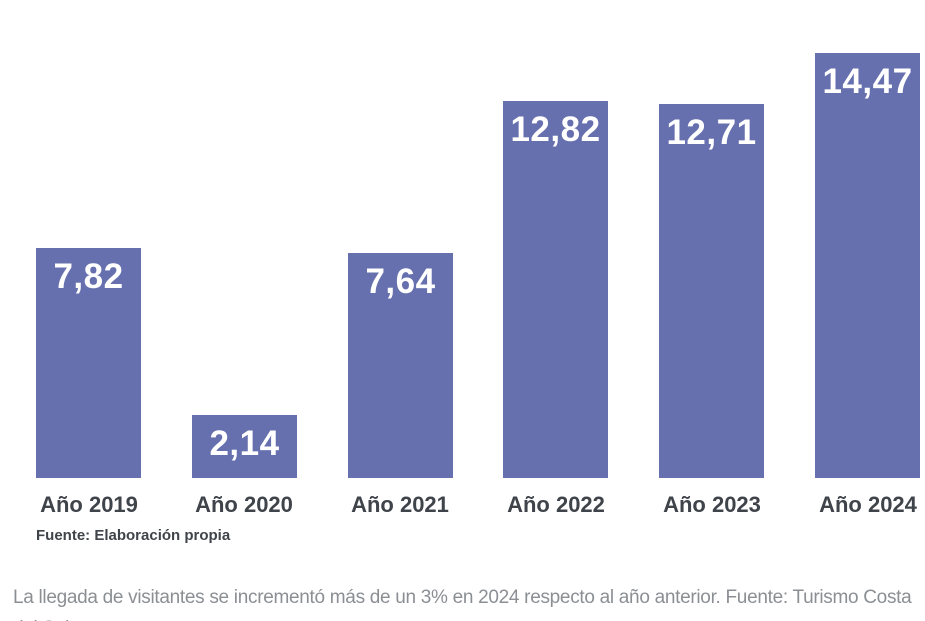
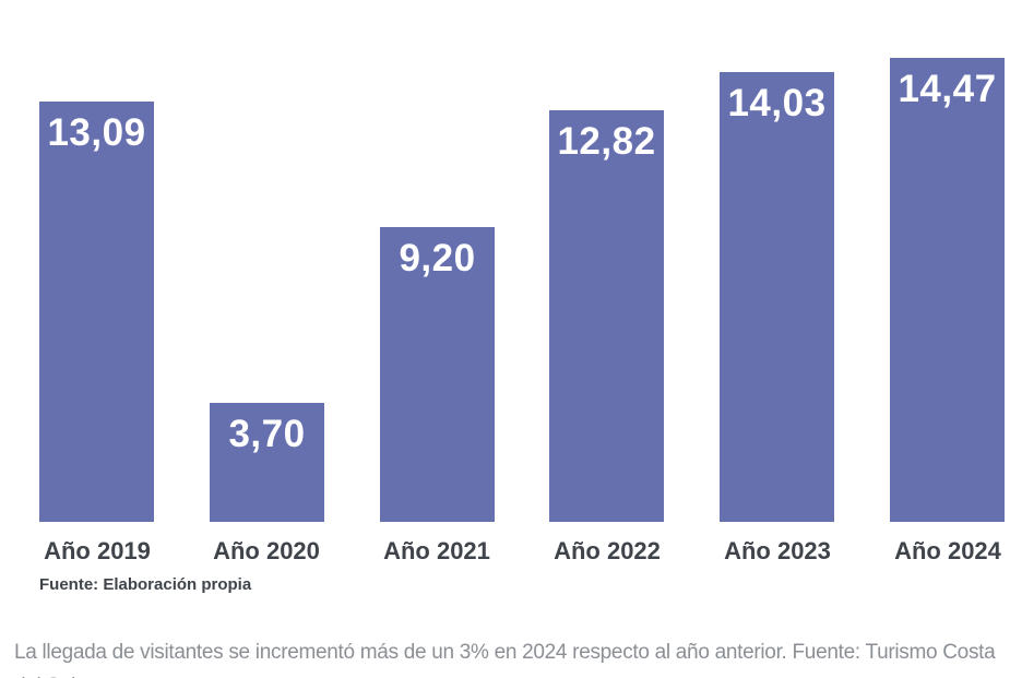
Año 2019: 7,82 -> 13,09
Año 2020: 2,14 -> 3,70
Año 2021: 7,64 -> 9,20
Año 2023: 12,71 -> 14,03
